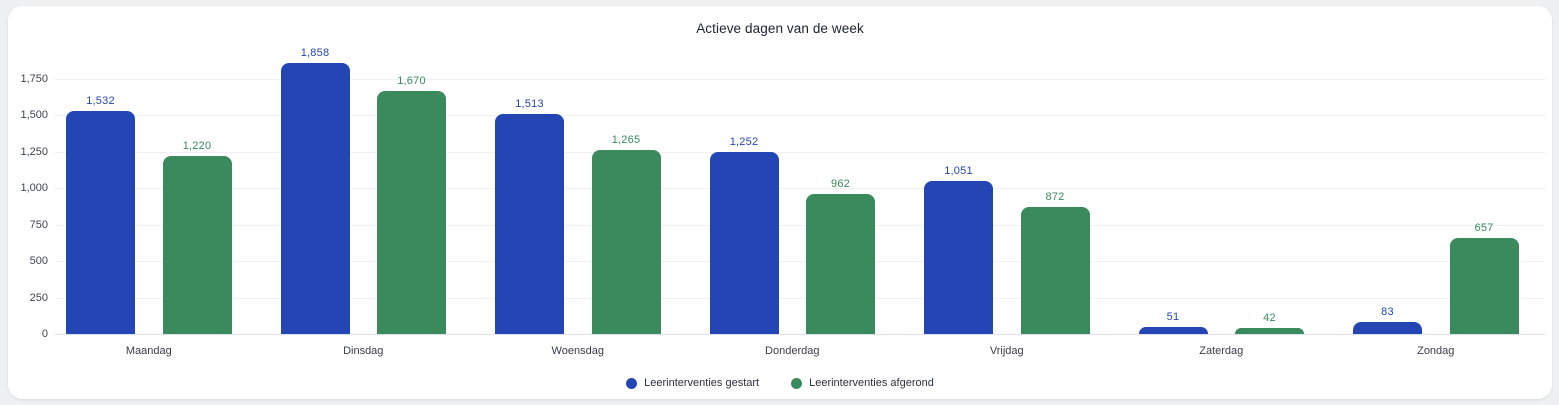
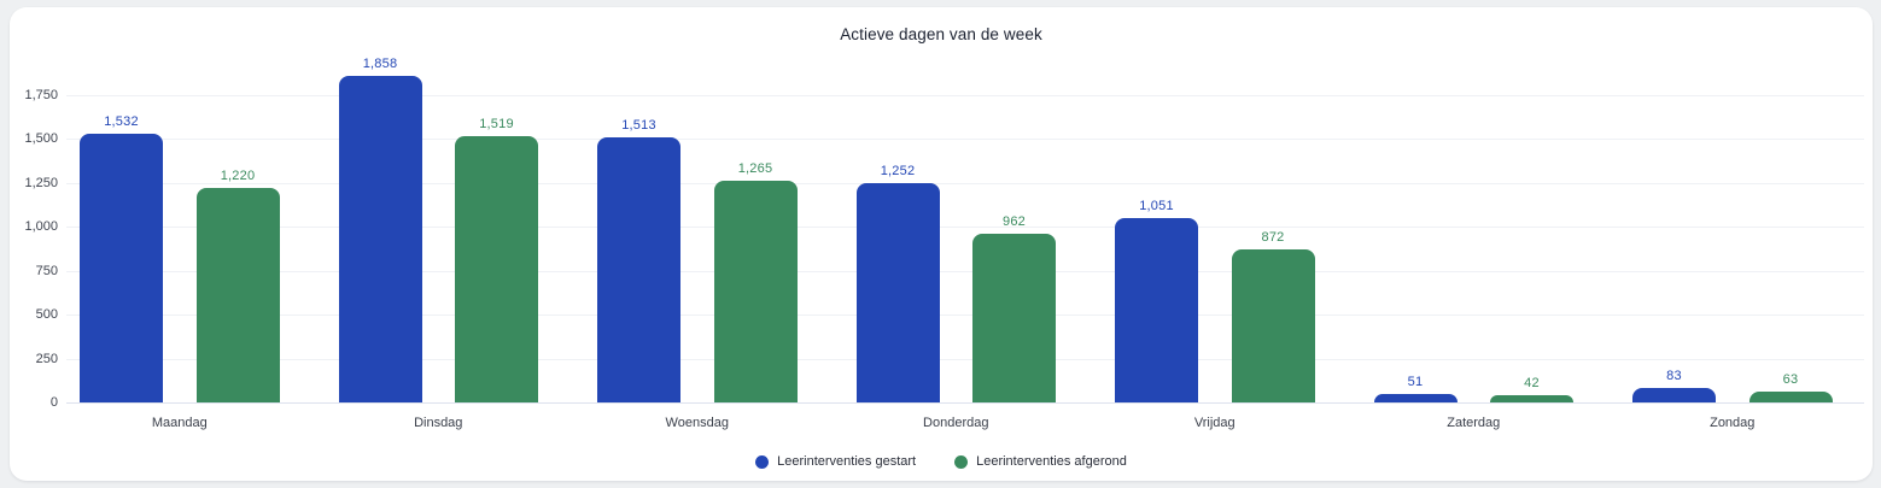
Leerinterventies afgerond/Dinsdag: 1,670 -> 1,519
Leerinterventies afgerond/Zondag: 657 -> 63
